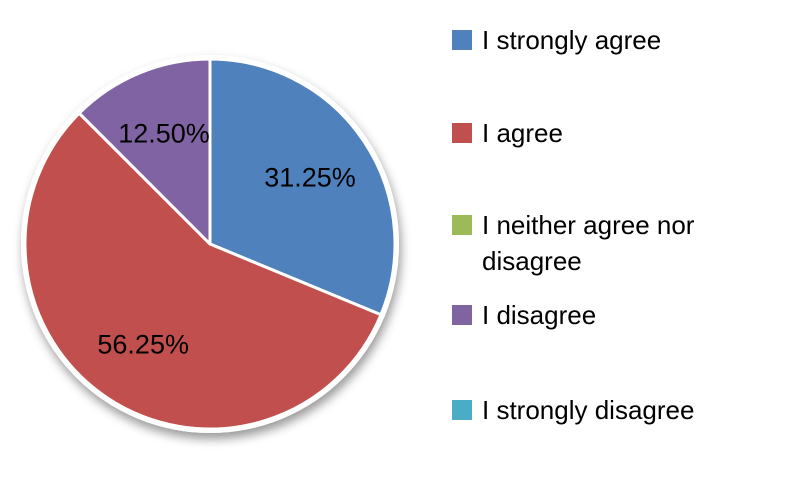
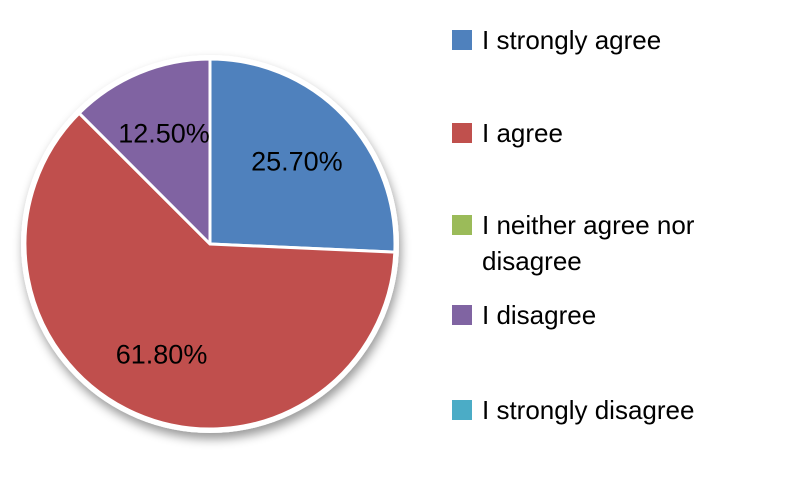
I strongly agree: 31.25% -> 25.70%
I agree: 56.25% -> 61.80%
